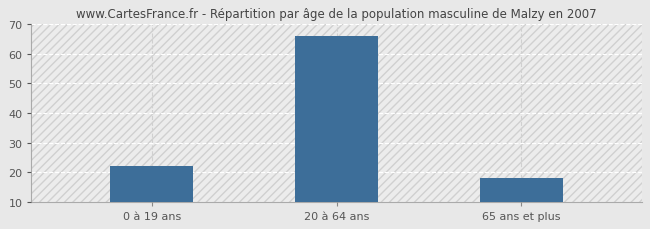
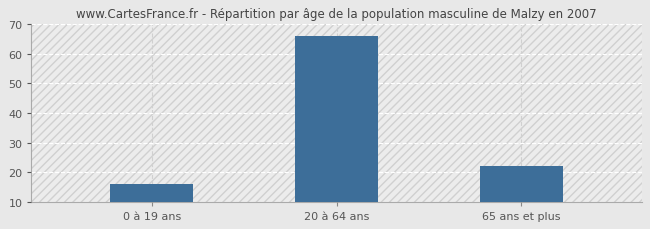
0 à 19 ans: 22 -> 16
65 ans et plus: 18 -> 22
